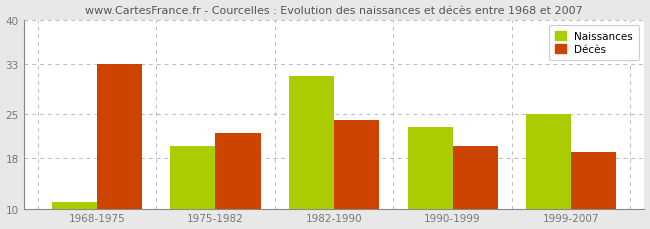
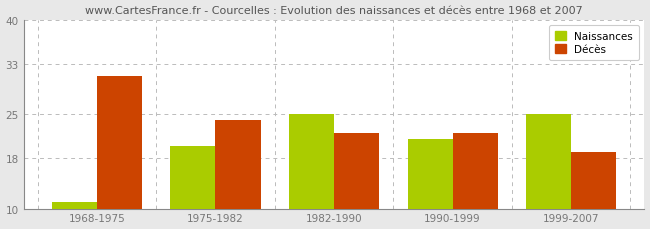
Décès/1968-1975: 33 -> 31
Décès/1975-1982: 22 -> 24
Naissances/1982-1990: 31 -> 25
Décès/1982-1990: 24 -> 22
Naissances/1990-1999: 23 -> 21
Décès/1990-1999: 20 -> 22
